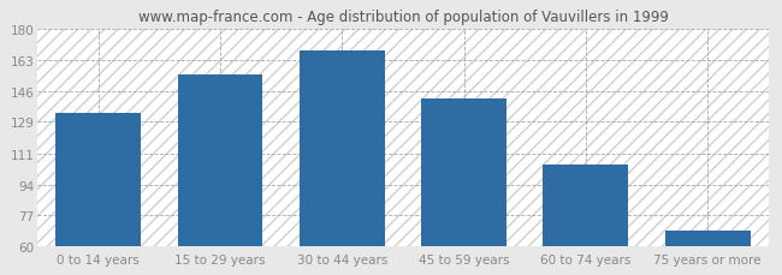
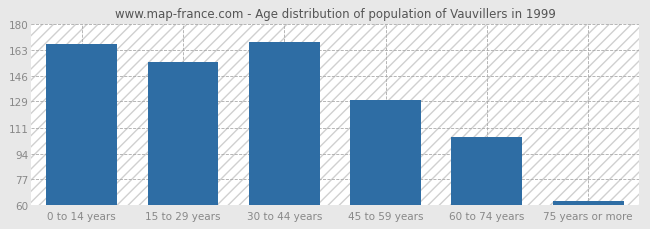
0 to 14 years: 134 -> 167
45 to 59 years: 142 -> 130
75 years or more: 69 -> 63
